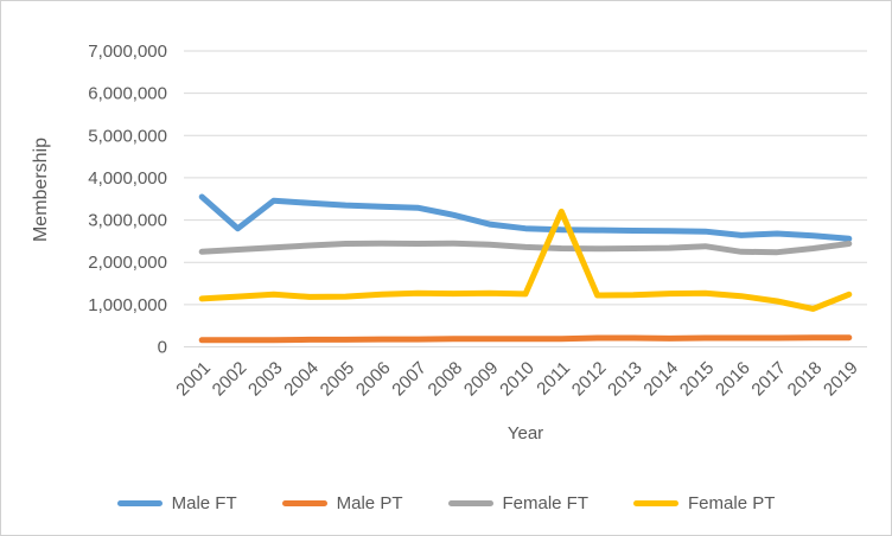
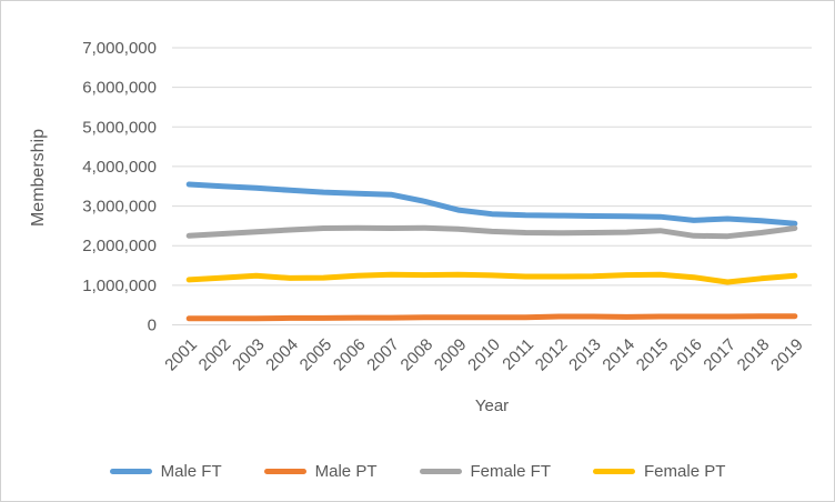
Male FT/2002: 2800000 -> 3500000
Female PT/2011: 3200000 -> 1200000
Female PT/2018: 900000 -> 1200000
